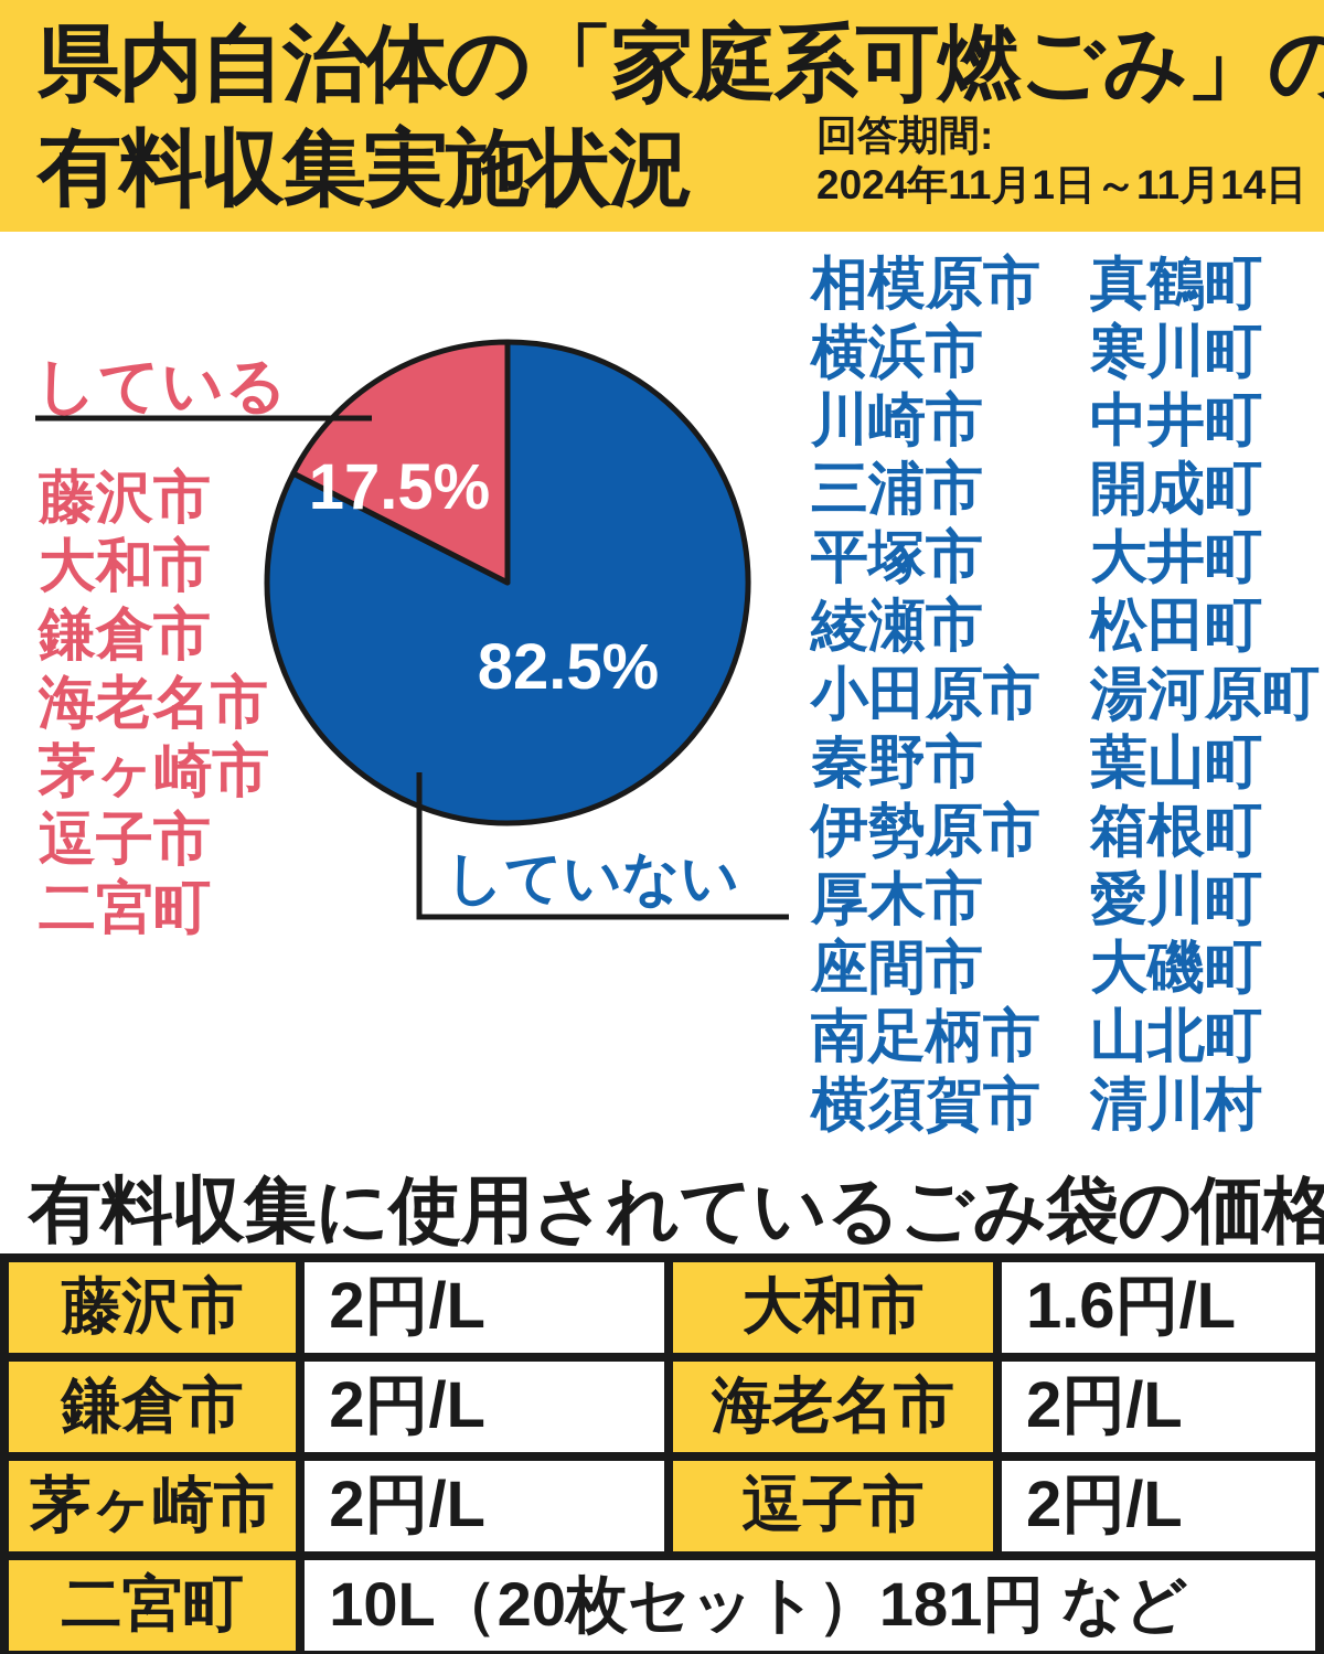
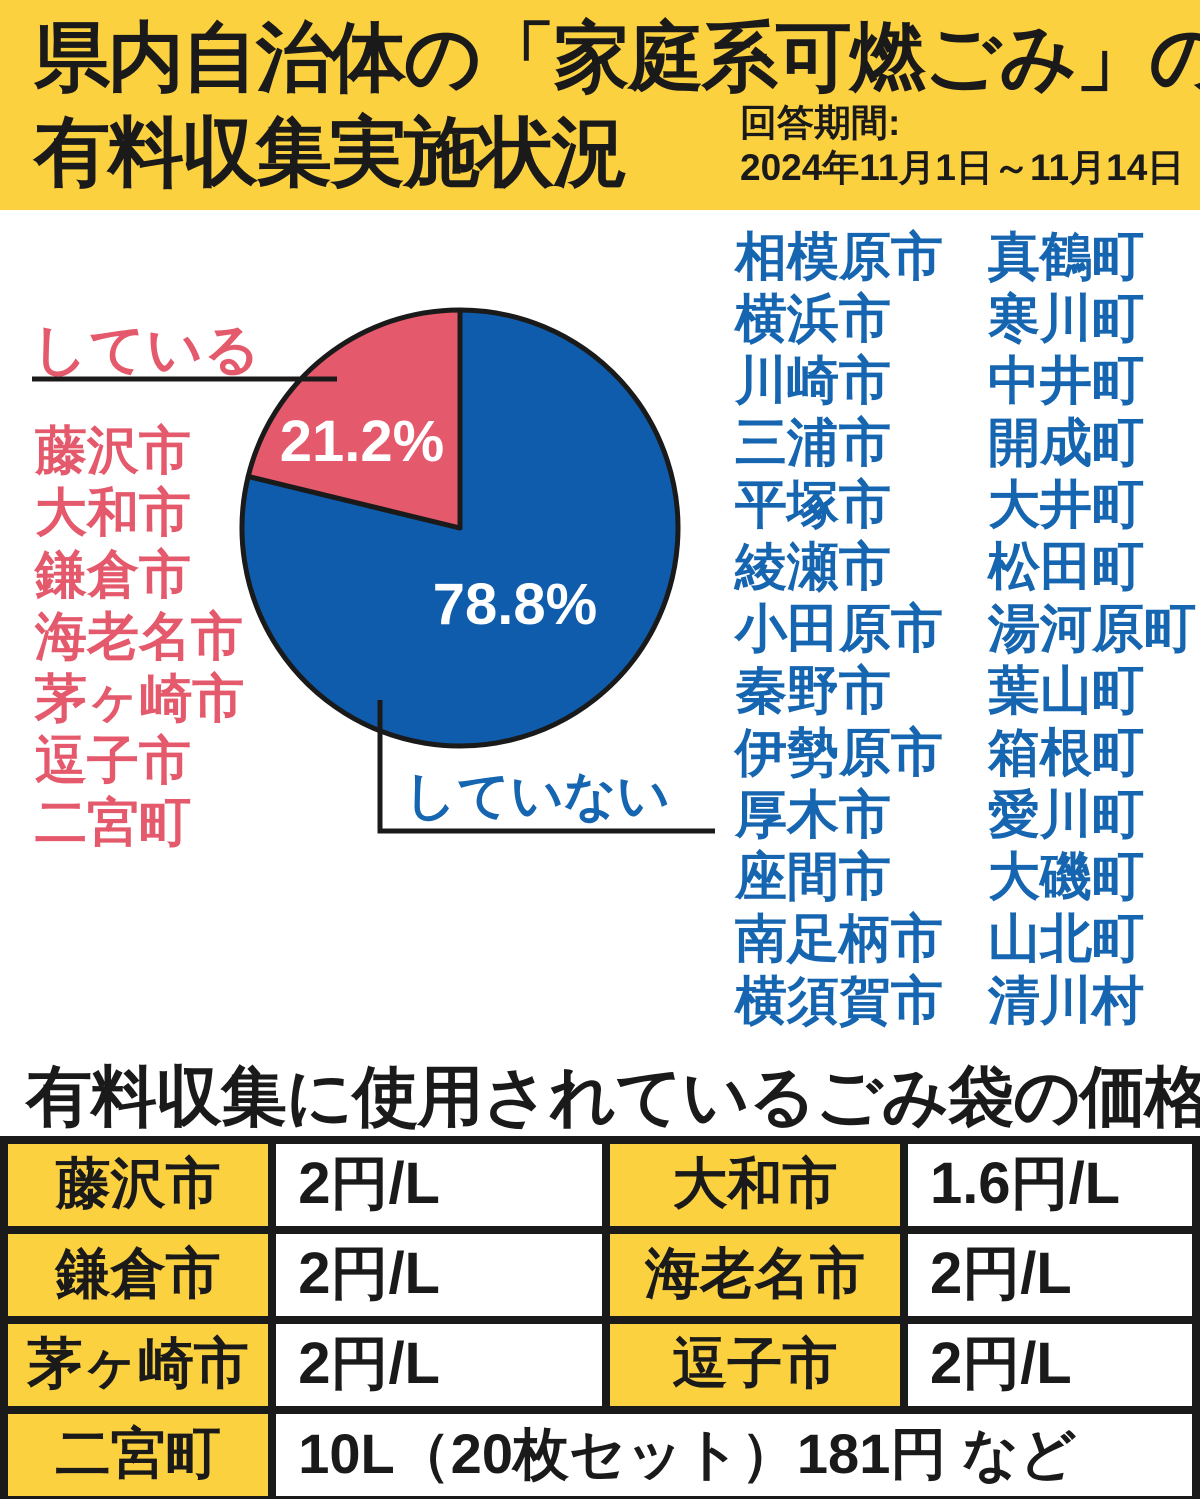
している: 17.5% -> 21.2%
していない: 82.5% -> 78.8%
